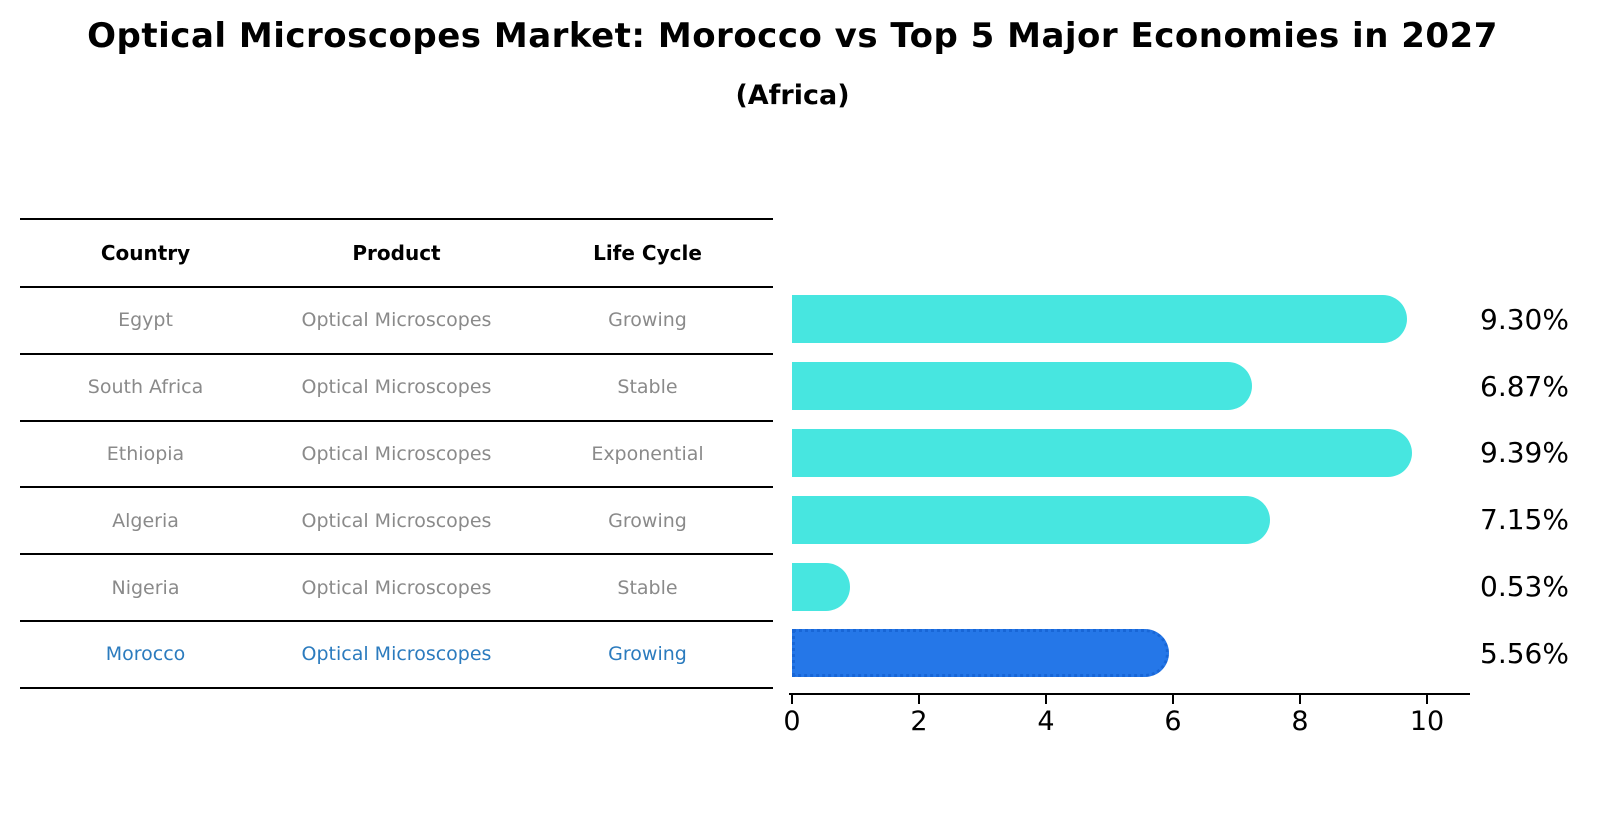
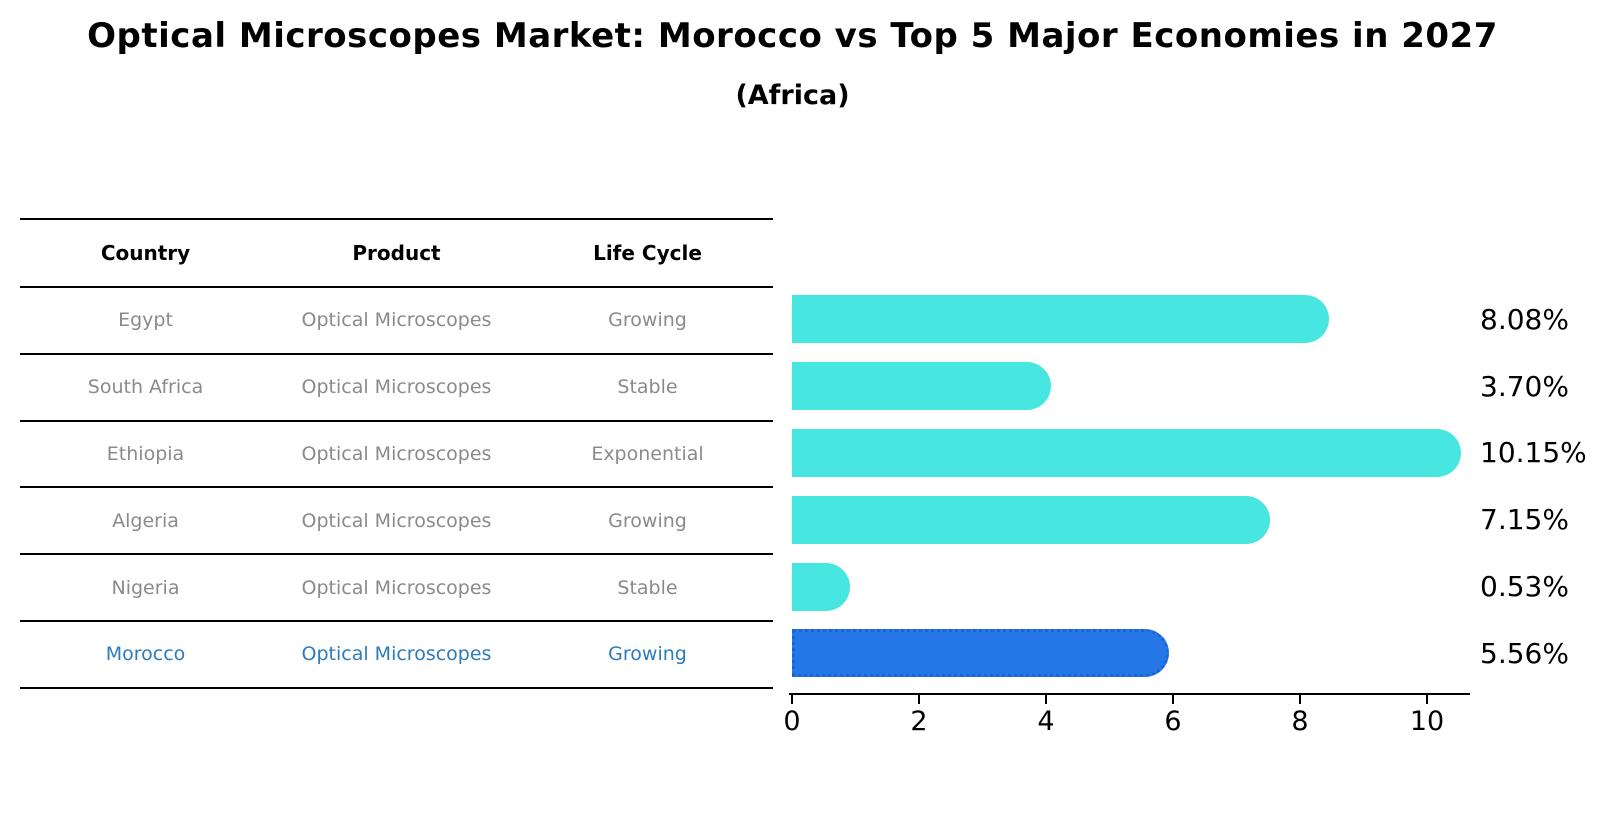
Egypt: 9.30% -> 8.08%
South Africa: 6.87% -> 3.70%
Ethiopia: 9.39% -> 10.15%
